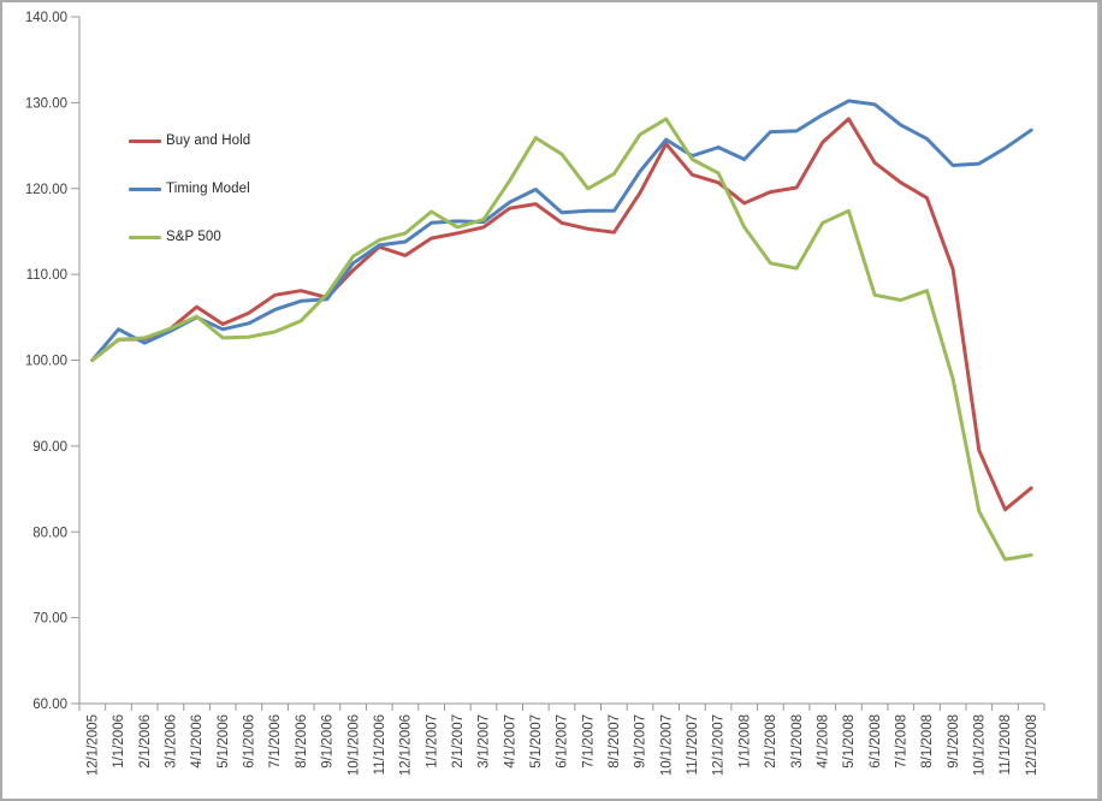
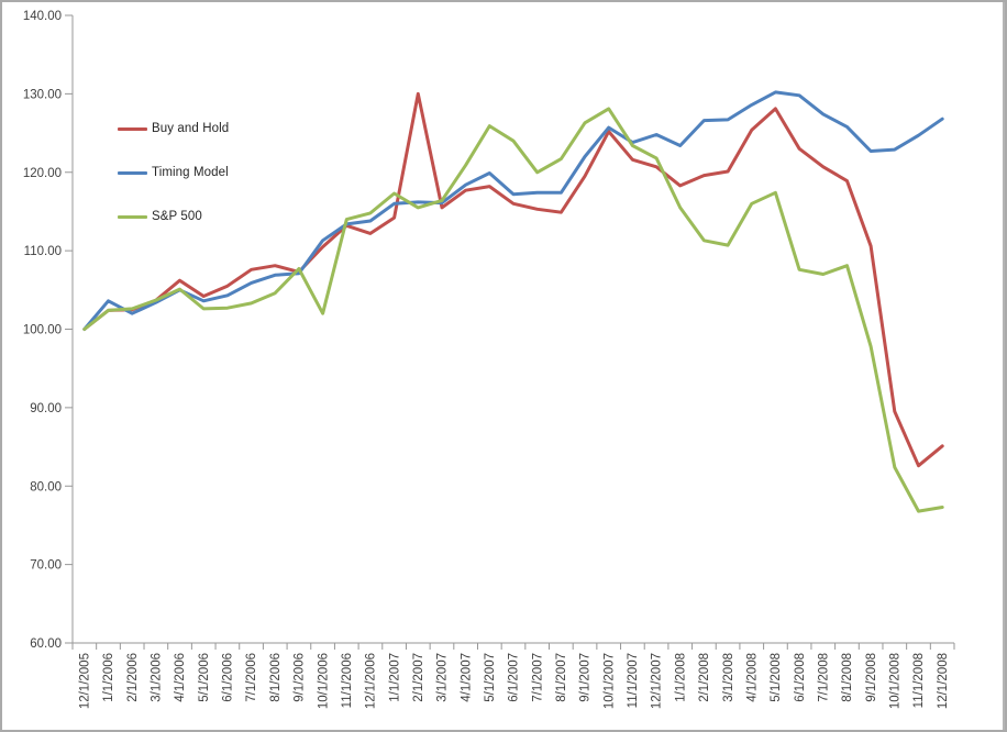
S&P 500/10/1/2006: 112 -> 102
Buy and Hold/2/1/2007: 115 -> 130
